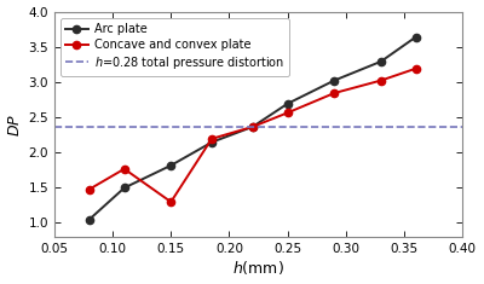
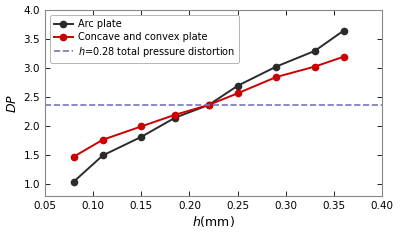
Concave and convex plate/0.15: 1.30 -> 2.00
